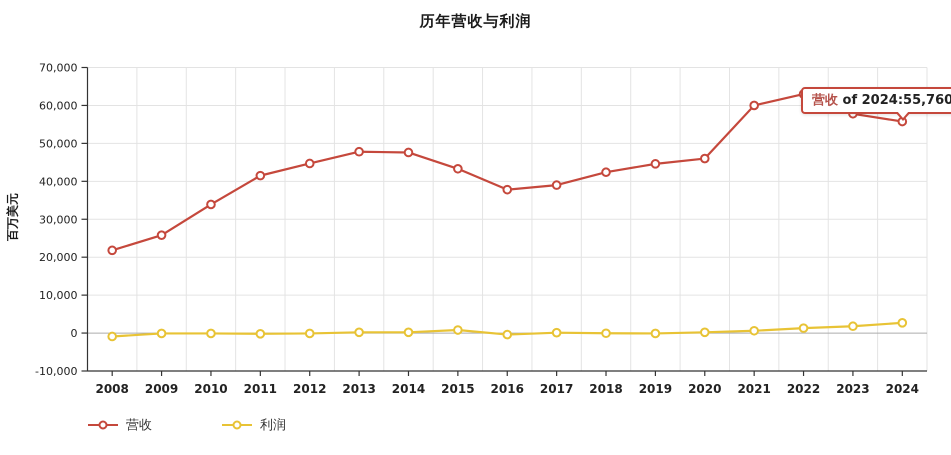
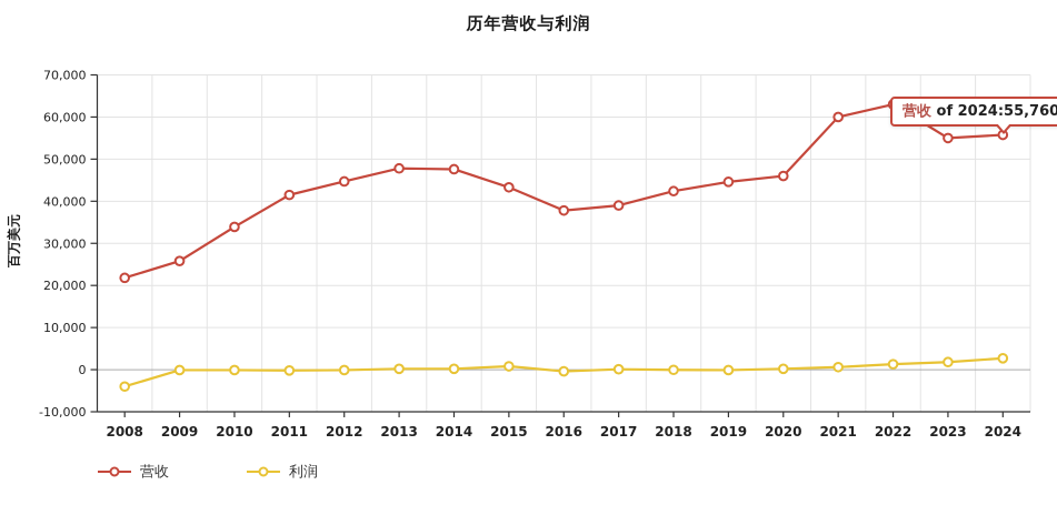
利润/2008: -1000 -> -4000
营收/2023: 58000 -> 55000
